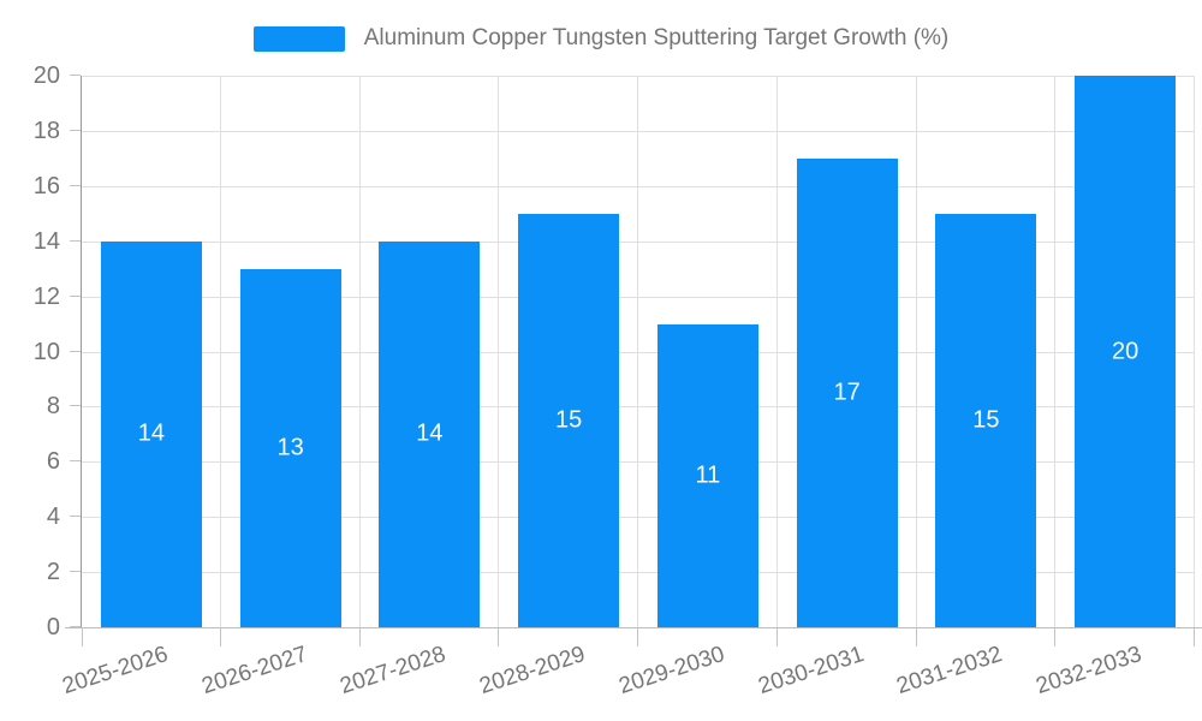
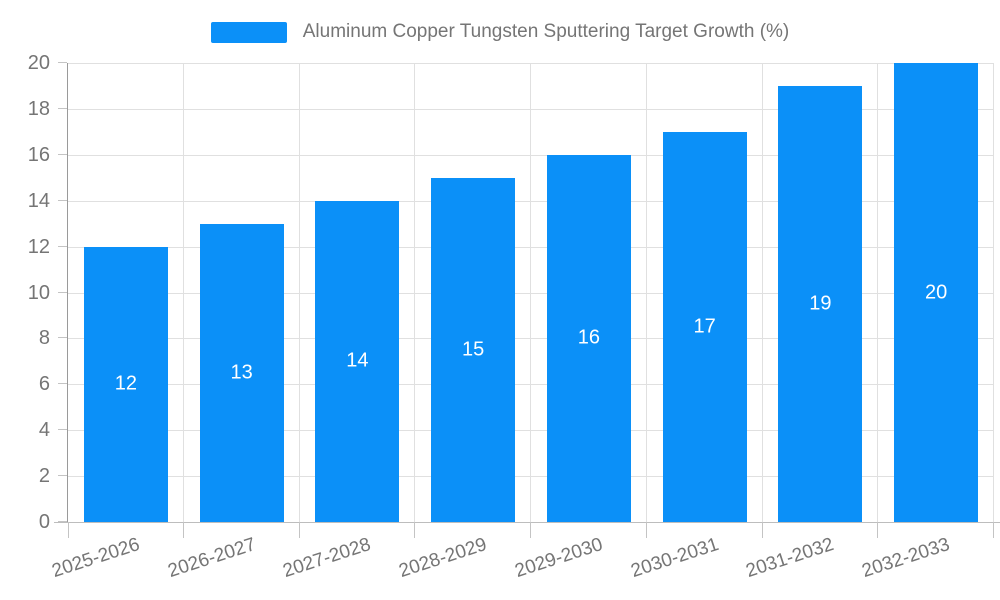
2025-2026: 14 -> 12
2029-2030: 11 -> 16
2031-2032: 15 -> 19
